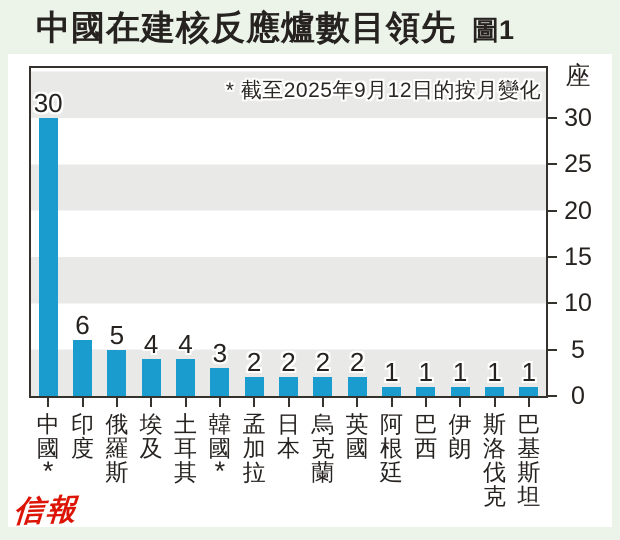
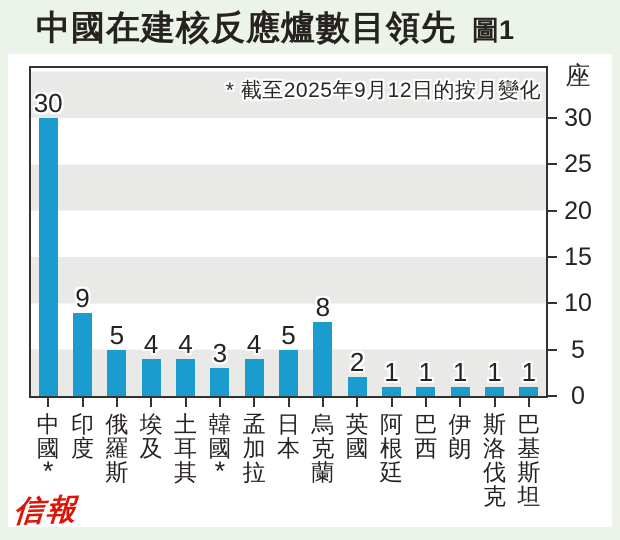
印度: 6 -> 9
孟加拉: 2 -> 4
日本: 2 -> 5
烏克蘭: 2 -> 8
